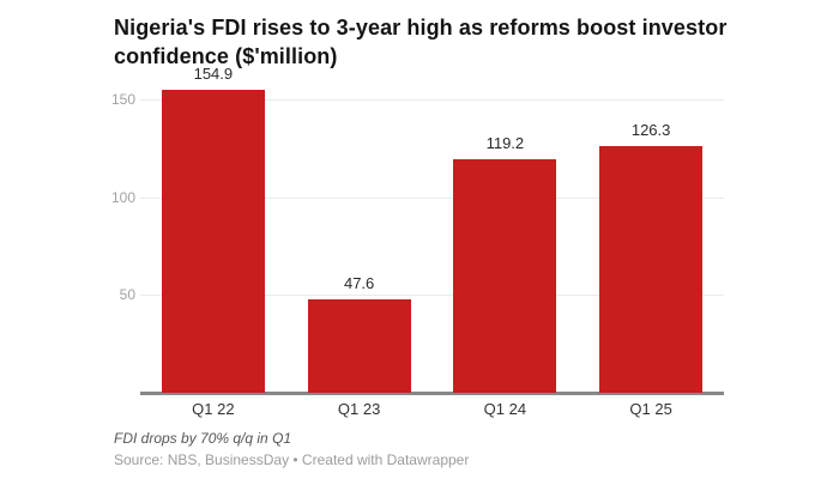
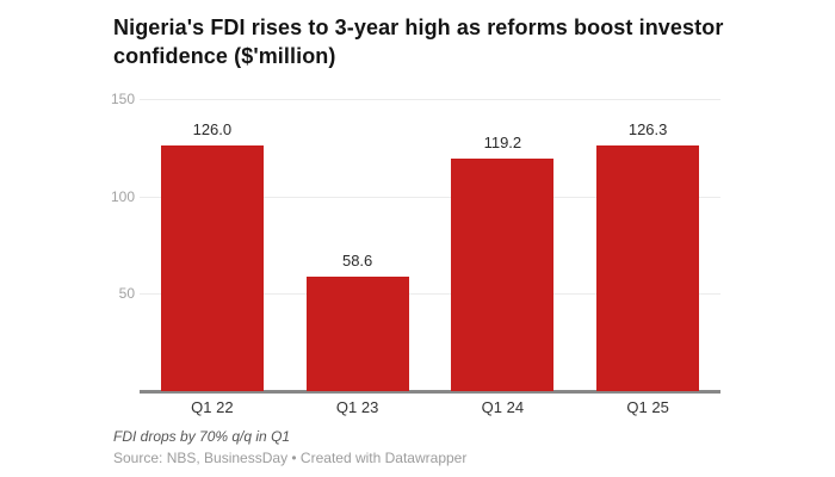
Q1 22: 154.9 -> 126.0
Q1 23: 47.6 -> 58.6
